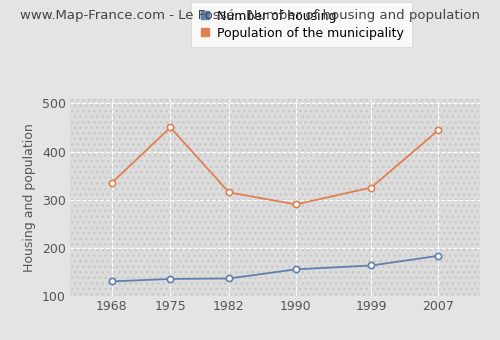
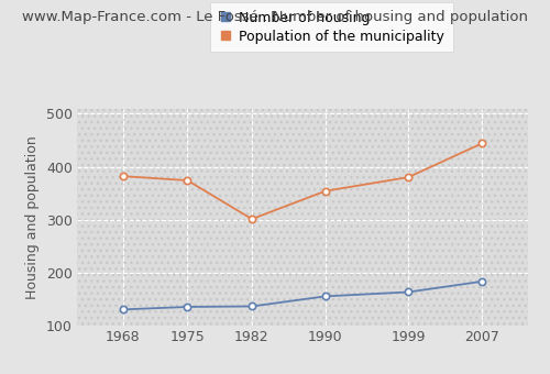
Population of the municipality/1968: 335 -> 382
Population of the municipality/1975: 450 -> 374
Population of the municipality/1982: 315 -> 301
Population of the municipality/1990: 290 -> 354
Population of the municipality/1999: 325 -> 380
